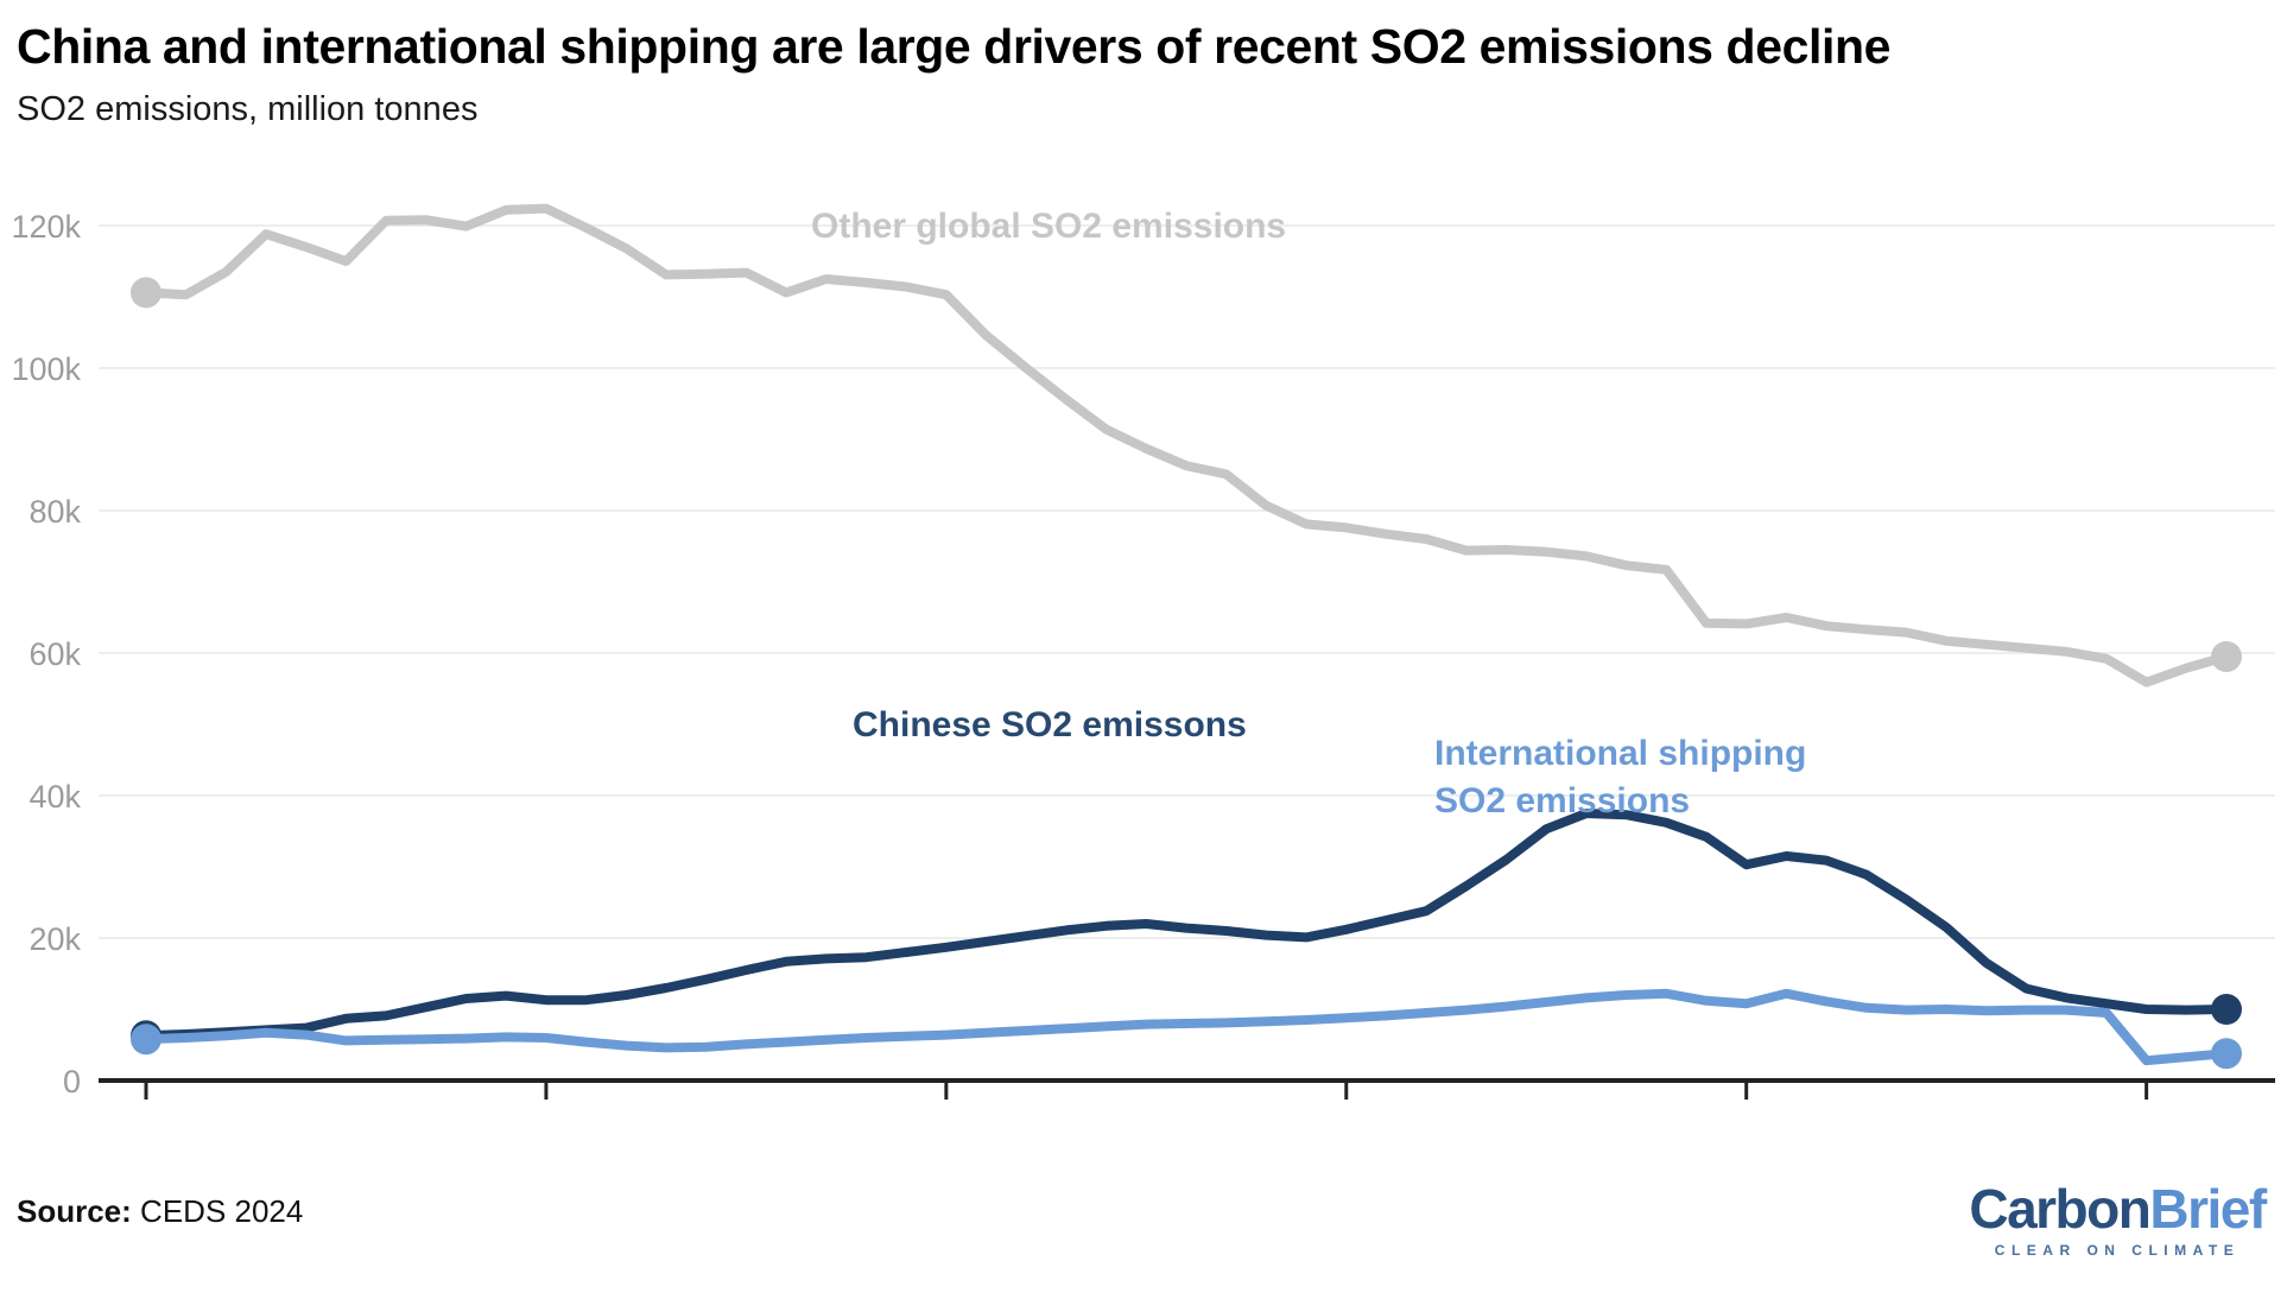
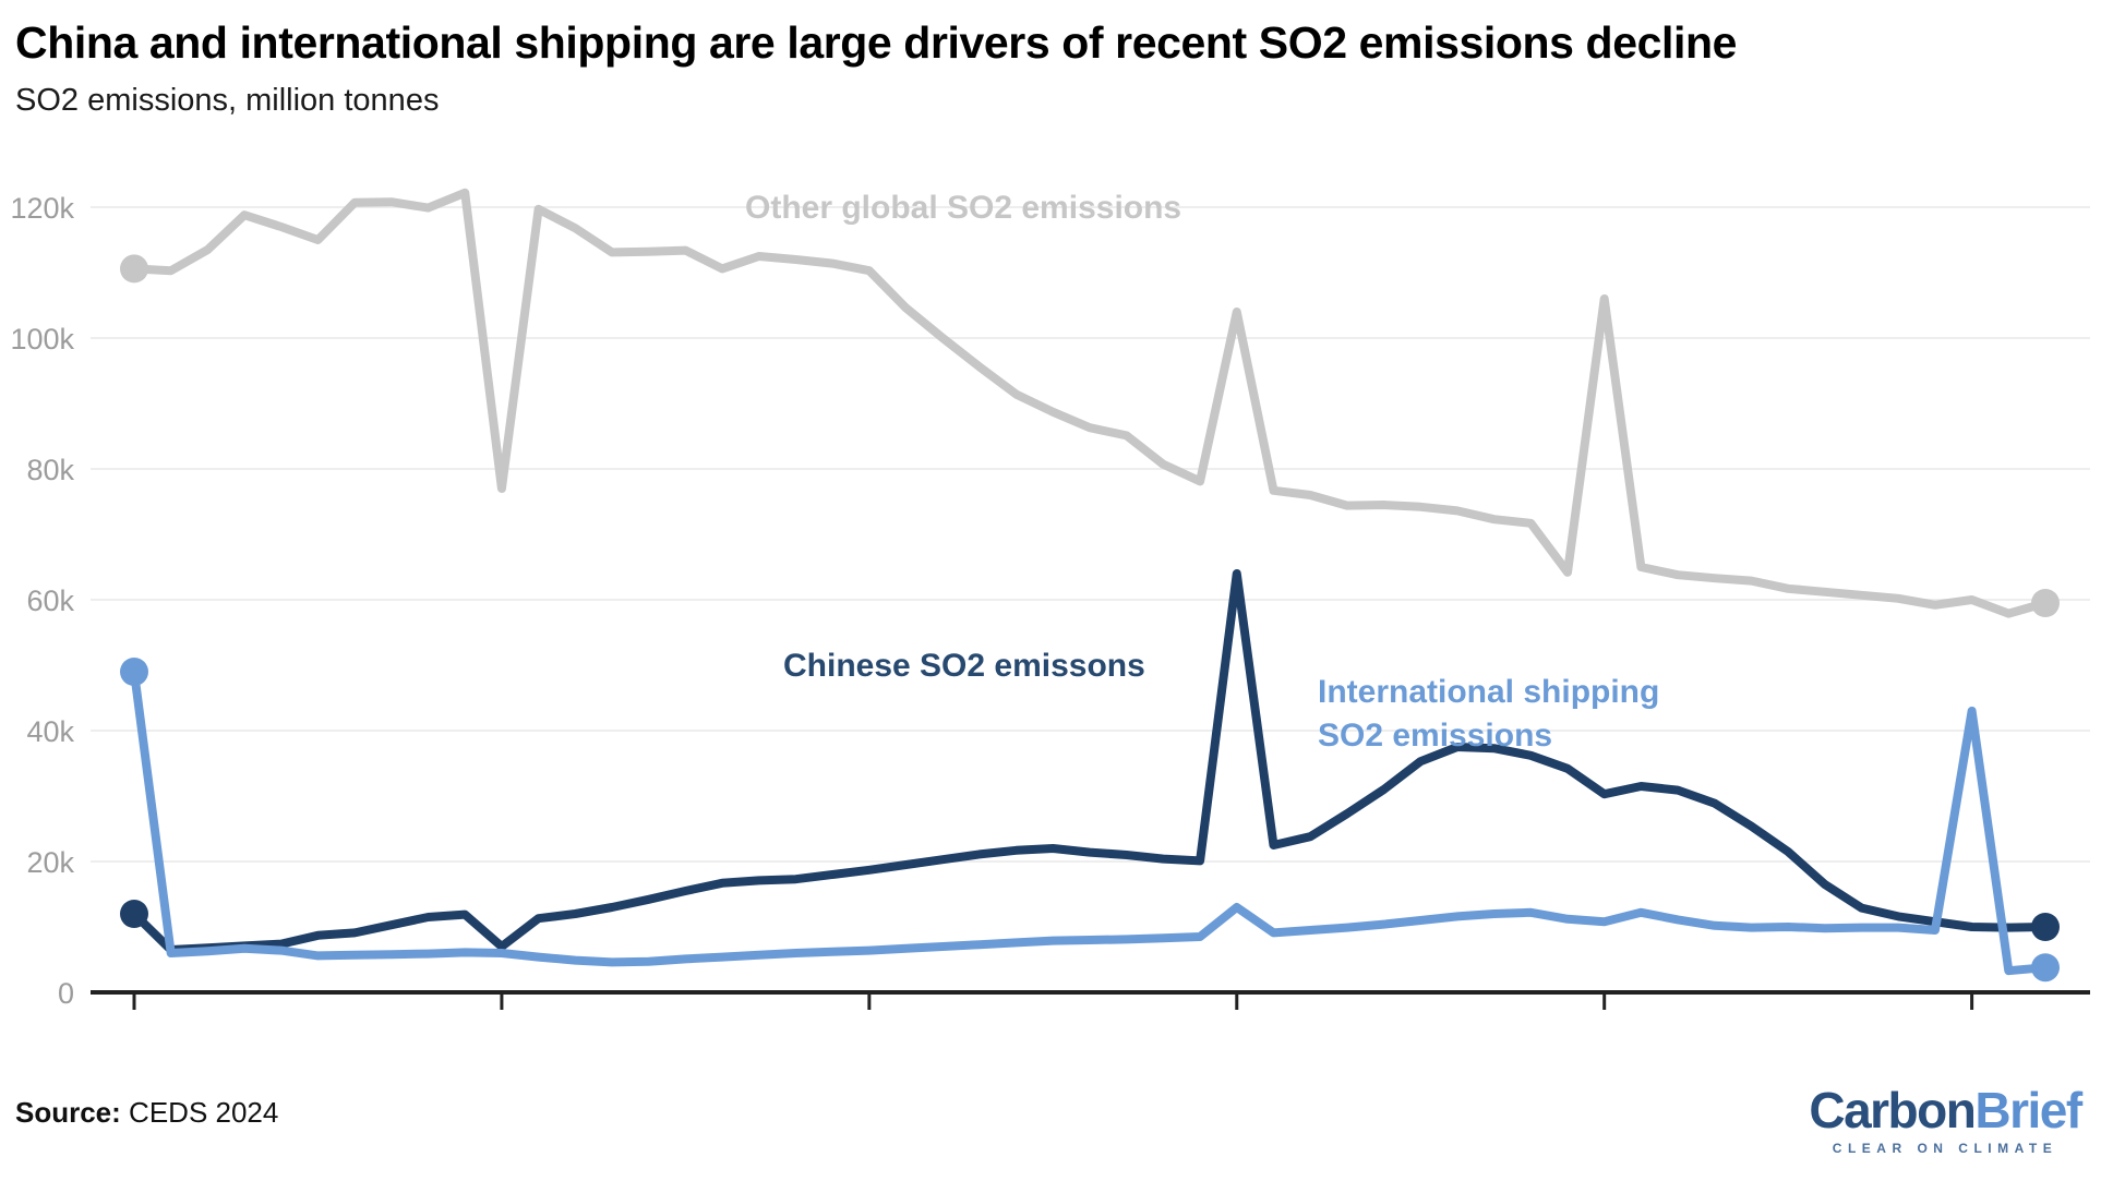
Chinese SO2 emissons/1970: 6k -> 12k
International shipping SO2 emissions/1970: 6k -> 49k
Other global SO2 emissions/1980: 122k -> 77k
Chinese SO2 emissons/1980: 11k -> 7k
Other global SO2 emissions/2000: 78k -> 104k
Chinese SO2 emissons/2000: 21k -> 64k
International shipping SO2 emissions/2000: 9k -> 13k
Other global SO2 emissions/2010: 64k -> 106k
Other global SO2 emissions/2020: 56k -> 60k
International shipping SO2 emissions/2020: 3k -> 43k
